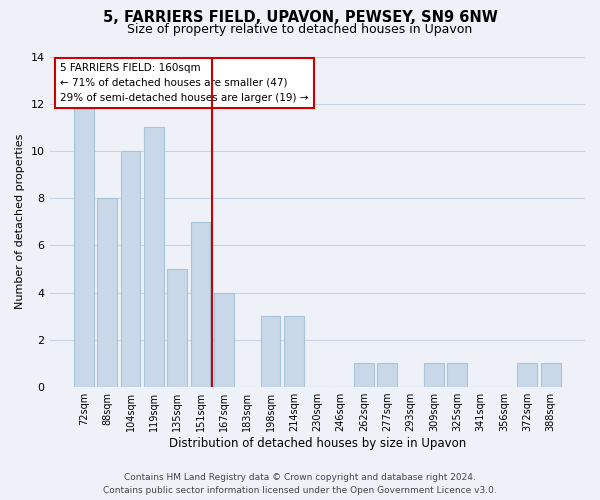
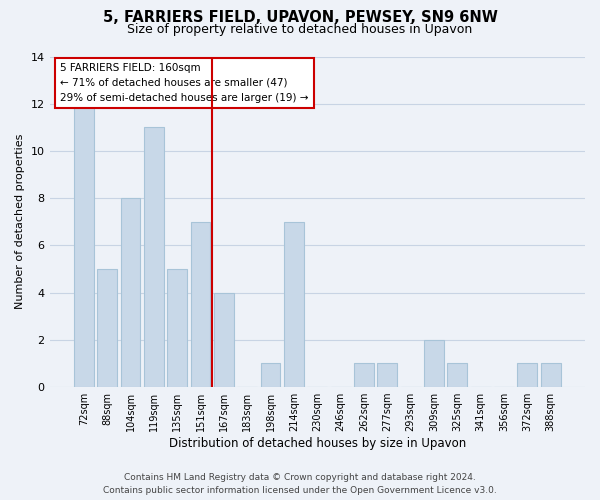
88sqm: 8 -> 5
104sqm: 10 -> 8
198sqm: 3 -> 1
214sqm: 3 -> 7
309sqm: 1 -> 2
